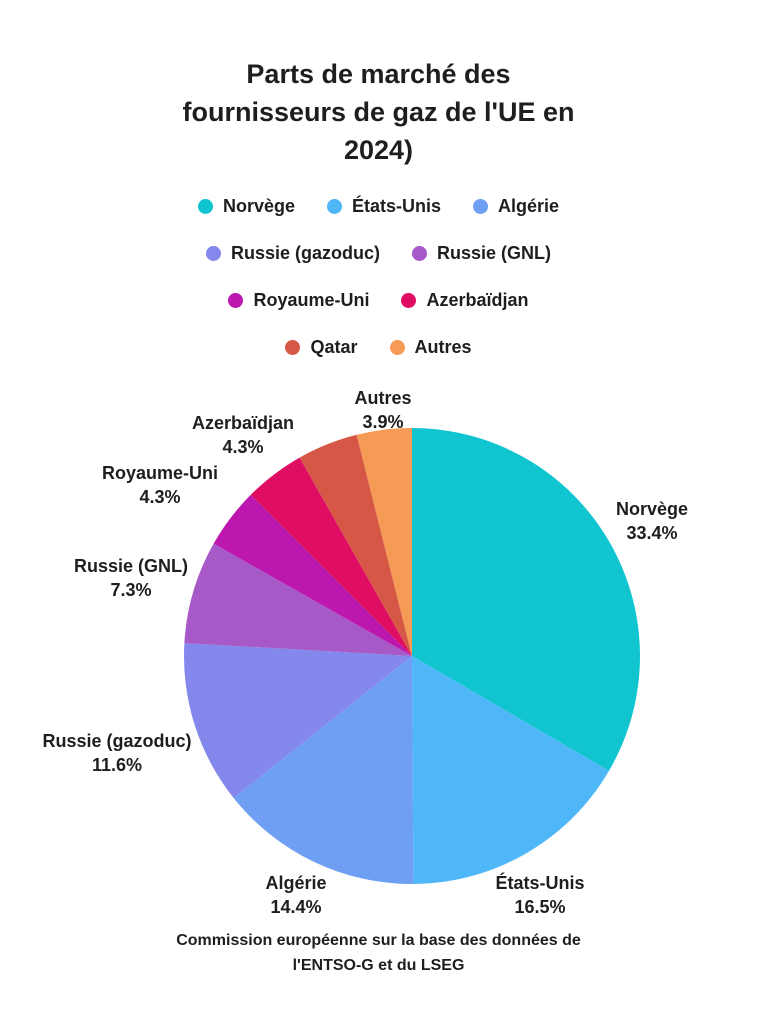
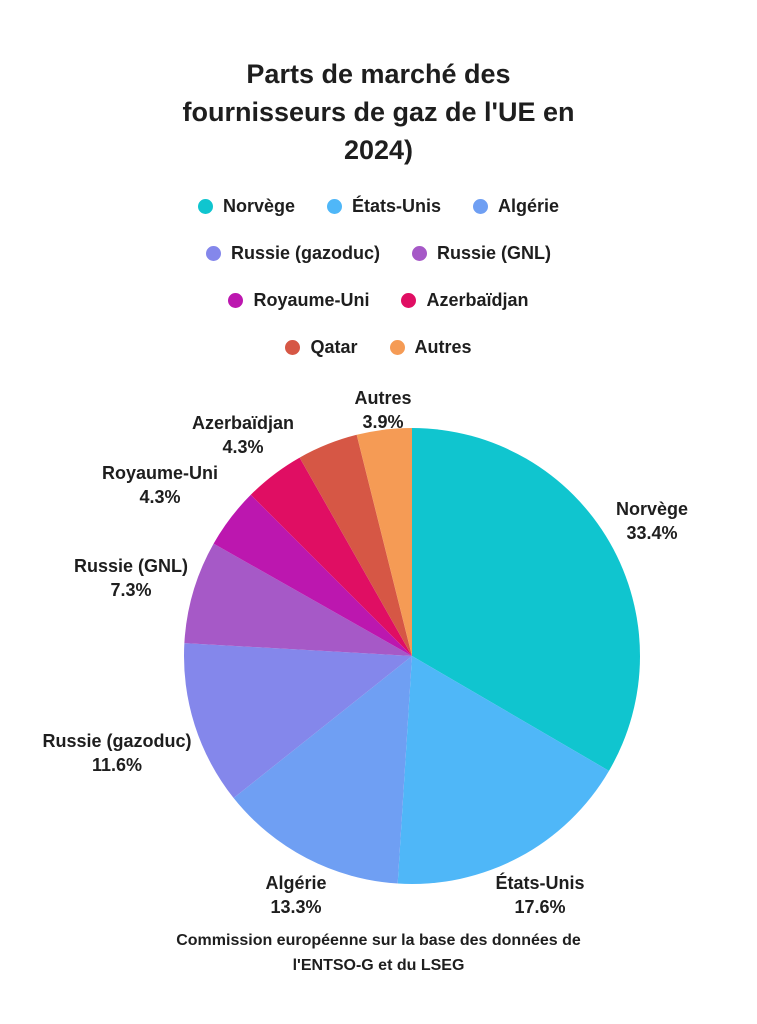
États-Unis: 16.5% -> 17.6%
Algérie: 14.4% -> 13.3%
